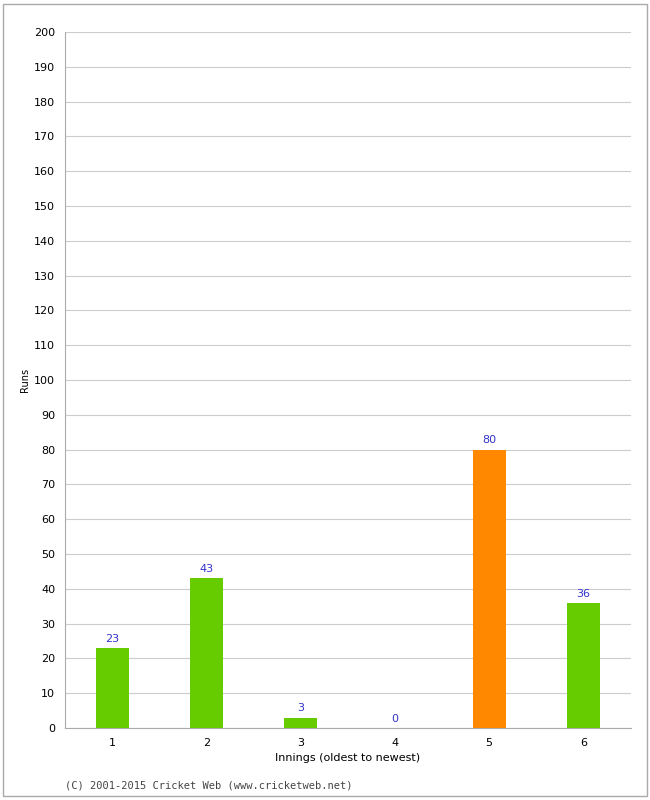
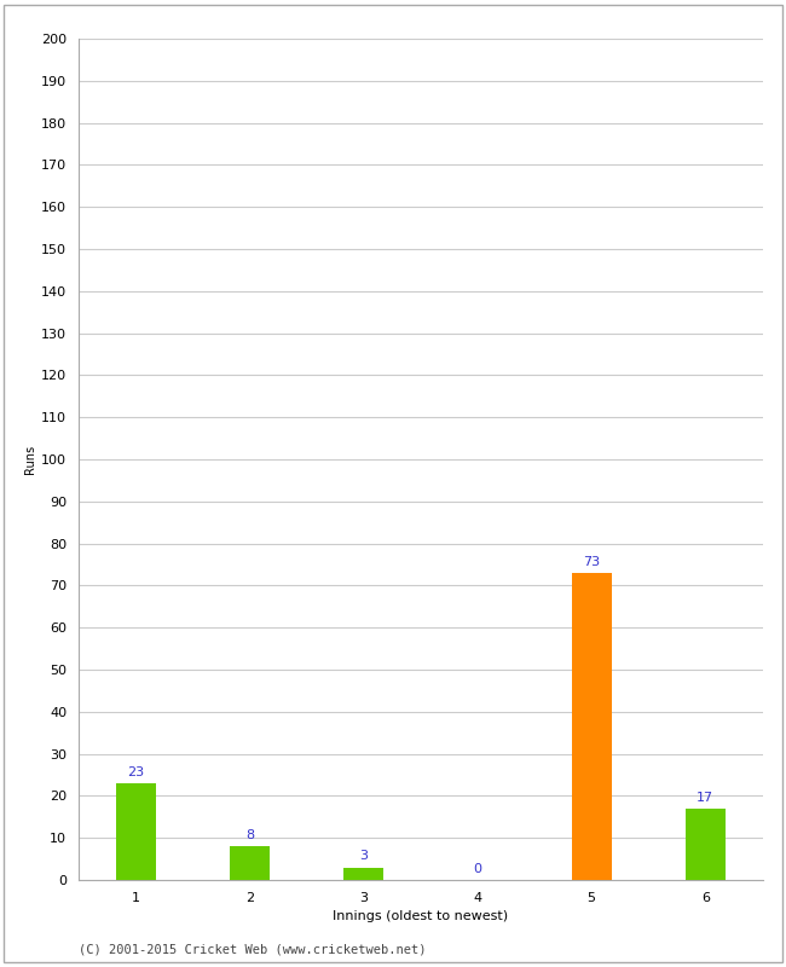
2: 43 -> 8
5: 80 -> 73
6: 36 -> 17
